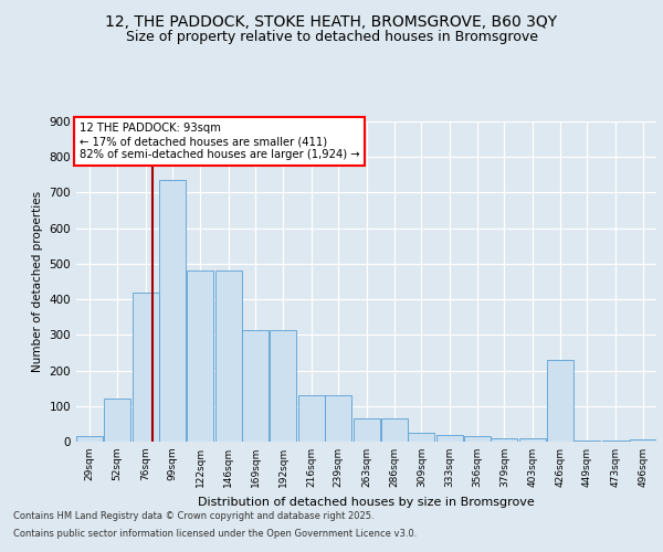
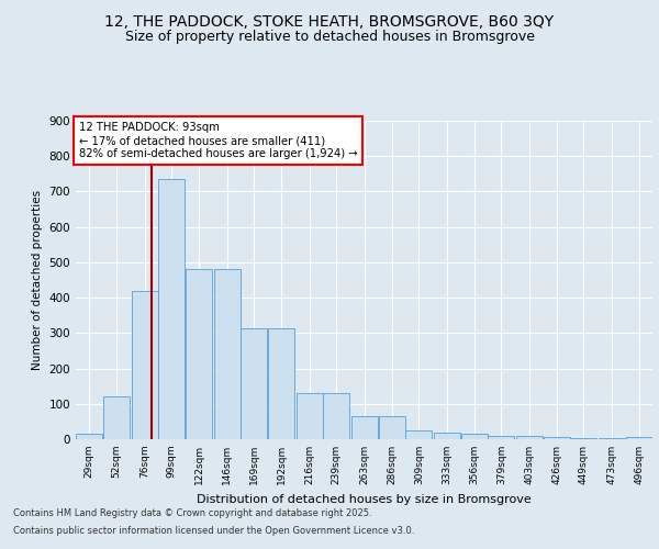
426sqm: 230 -> 5
